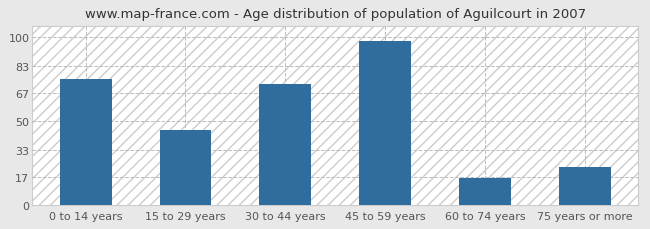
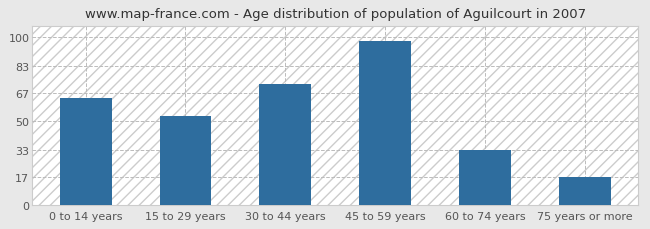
0 to 14 years: 75 -> 64
15 to 29 years: 45 -> 53
60 to 74 years: 16 -> 33
75 years or more: 23 -> 17
